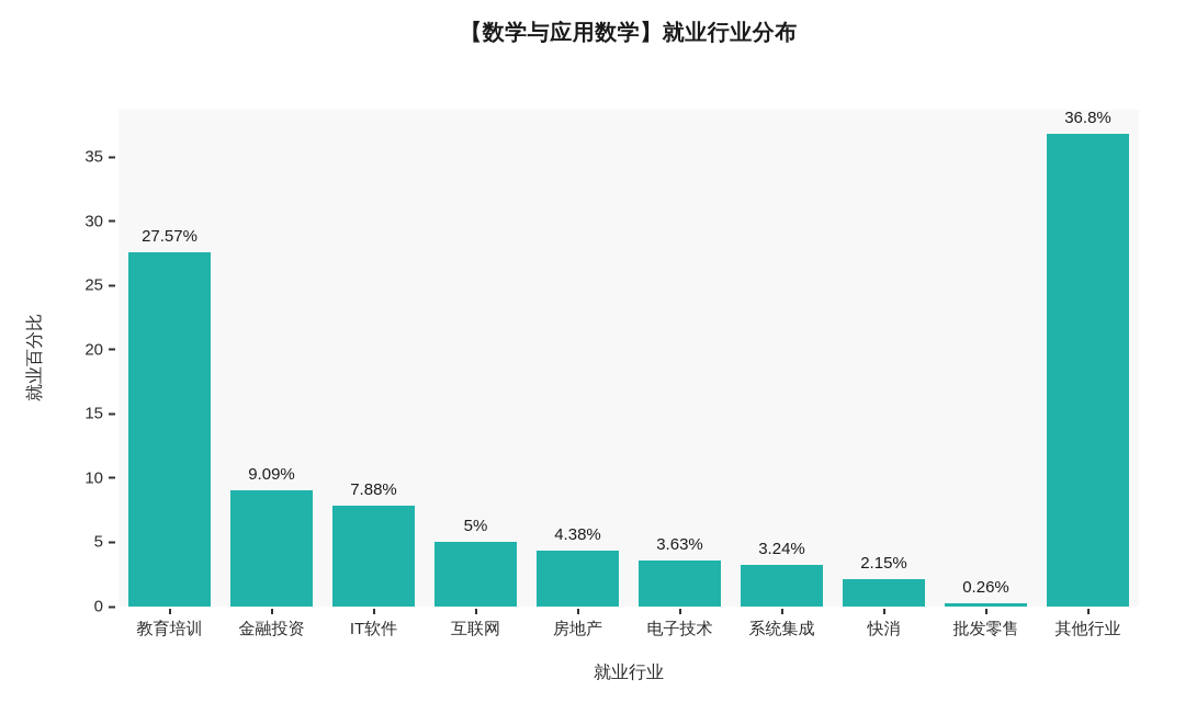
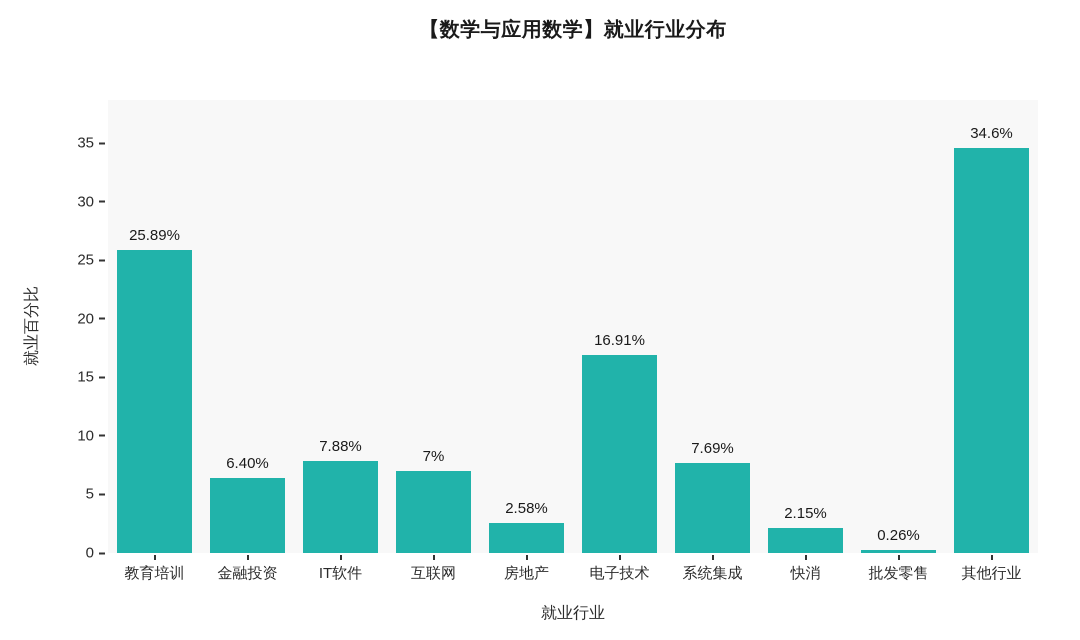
教育培训: 27.57% -> 25.89%
金融投资: 9.09% -> 6.40%
互联网: 5% -> 7%
房地产: 4.38% -> 2.58%
电子技术: 3.63% -> 16.91%
系统集成: 3.24% -> 7.69%
其他行业: 36.8% -> 34.6%
